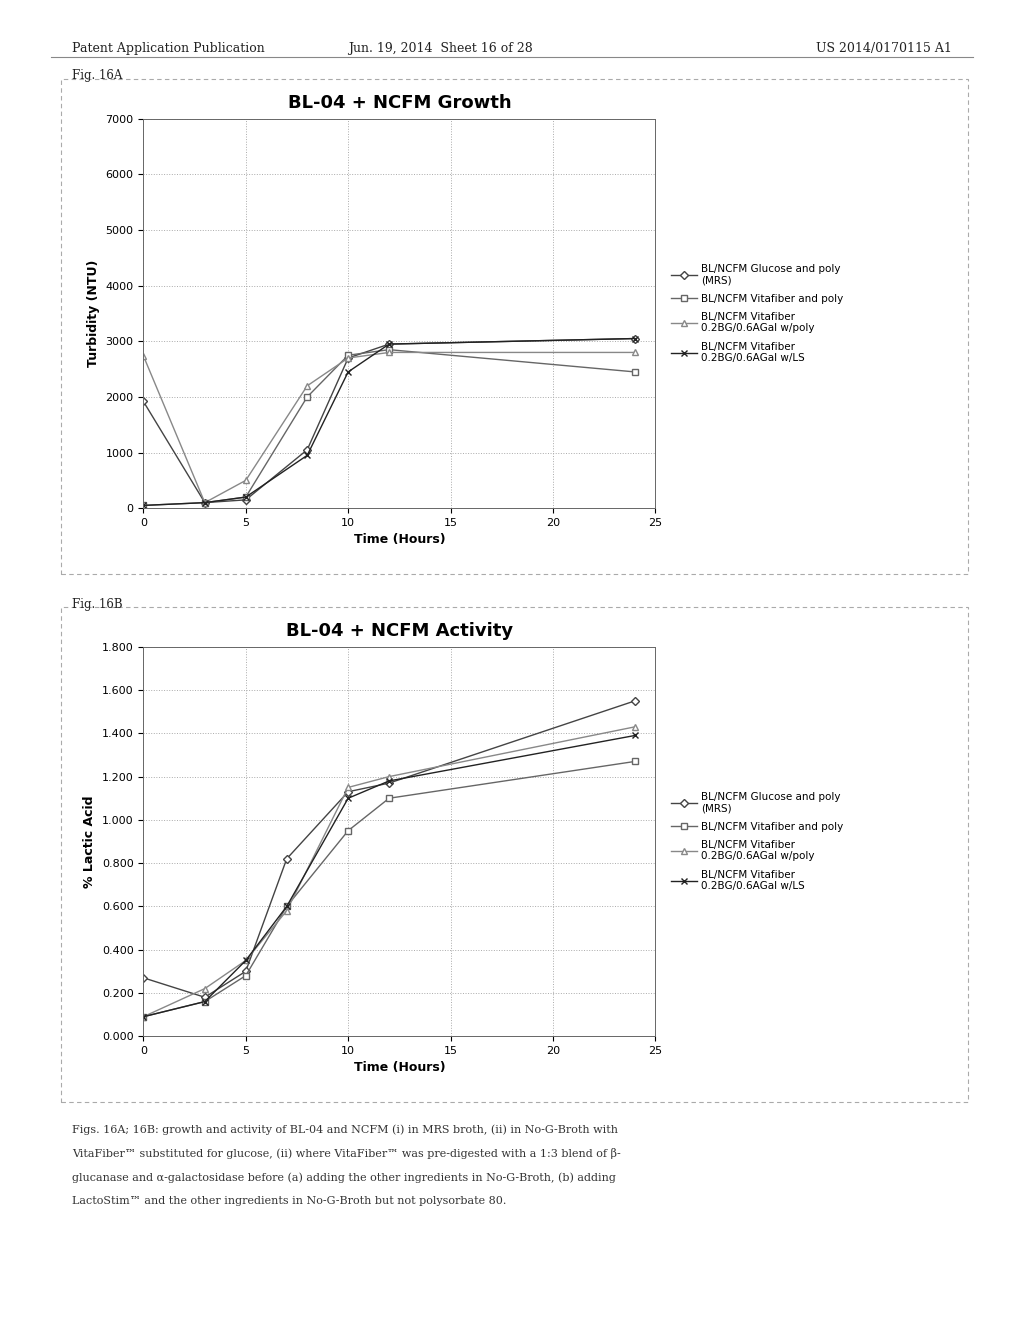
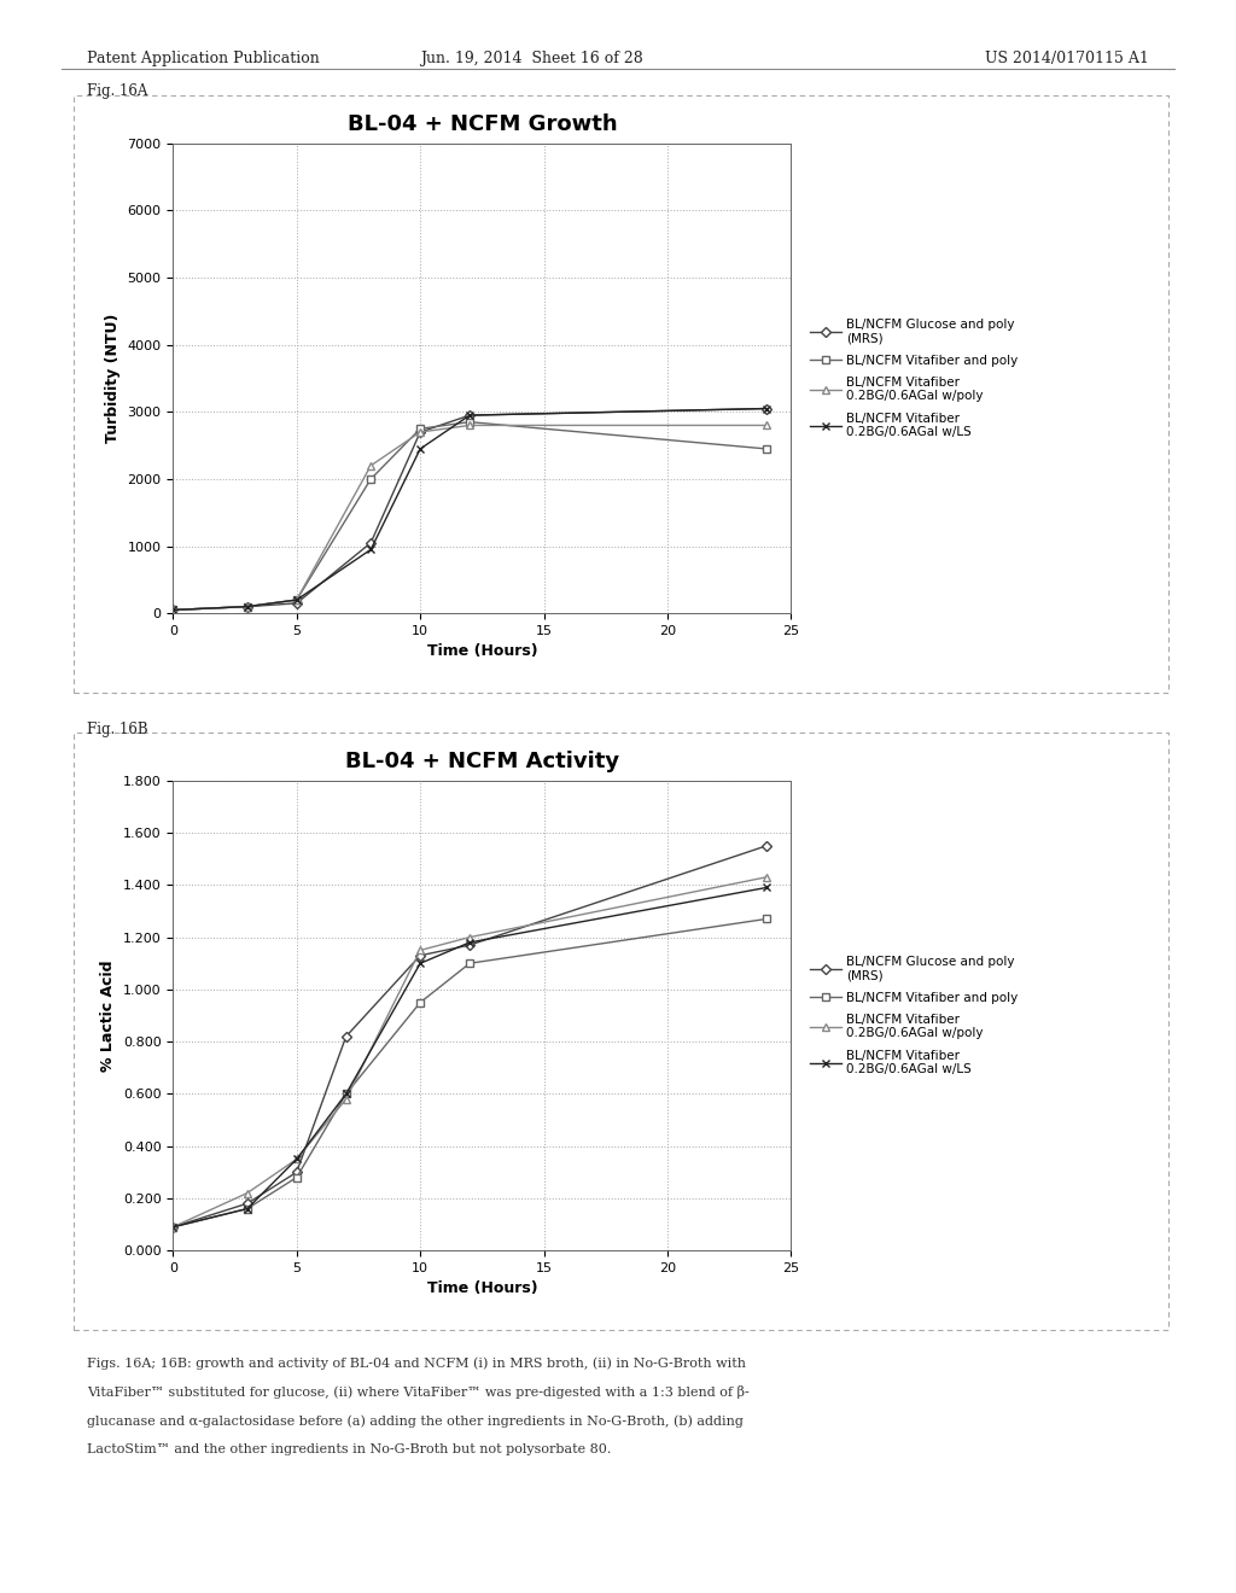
BL-04 + NCFM Growth/BL/NCFM Glucose and poly (MRS)/0: 1920 -> 50
BL-04 + NCFM Growth/BL/NCFM Vitafiber 0.2BG/0.6AGal w/poly/0: 2740 -> 50
BL-04 + NCFM Growth/BL/NCFM Vitafiber 0.2BG/0.6AGal w/poly/5: 500 -> 200
BL-04 + NCFM Activity/BL/NCFM Glucose and poly (MRS)/0: 0.27 -> 0.09
